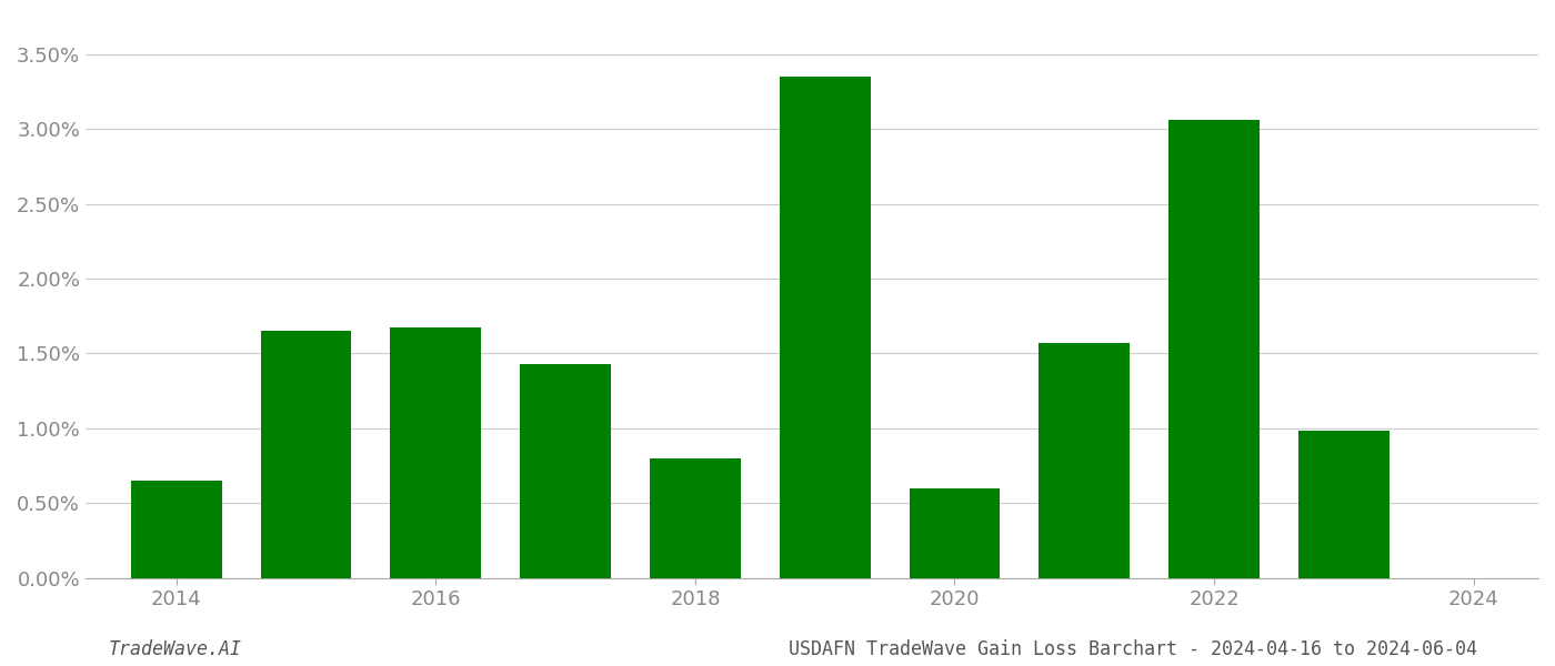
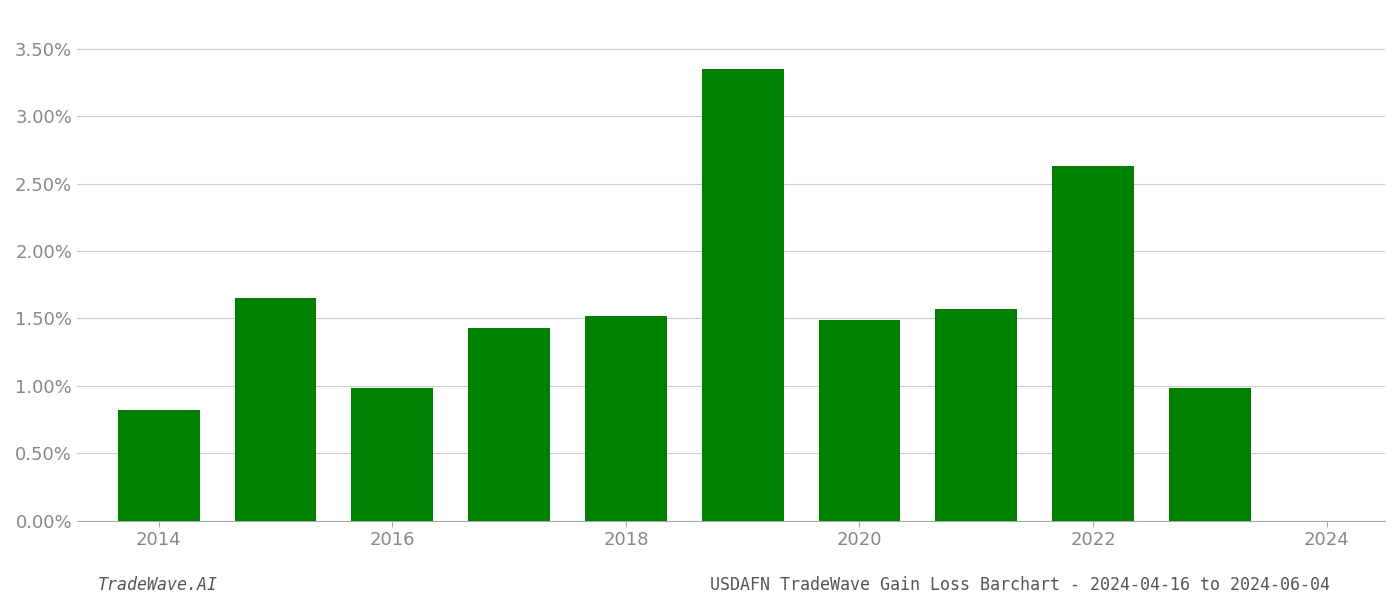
2014: 0.65% -> 0.82%
2016: 1.67% -> 0.98%
2018: 0.80% -> 1.52%
2020: 0.60% -> 1.49%
2022: 3.06% -> 2.63%
